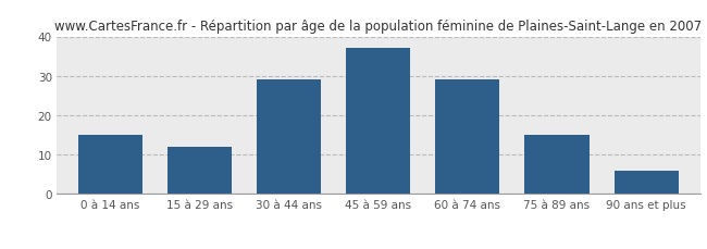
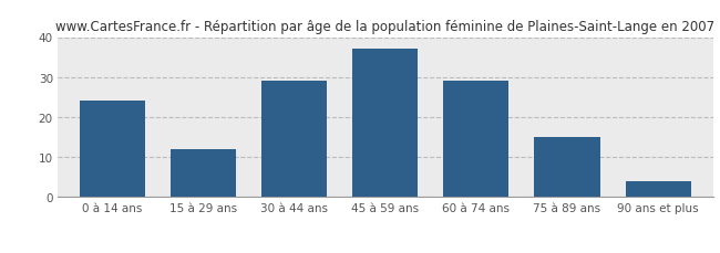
0 à 14 ans: 15 -> 24
90 ans et plus: 6 -> 4
